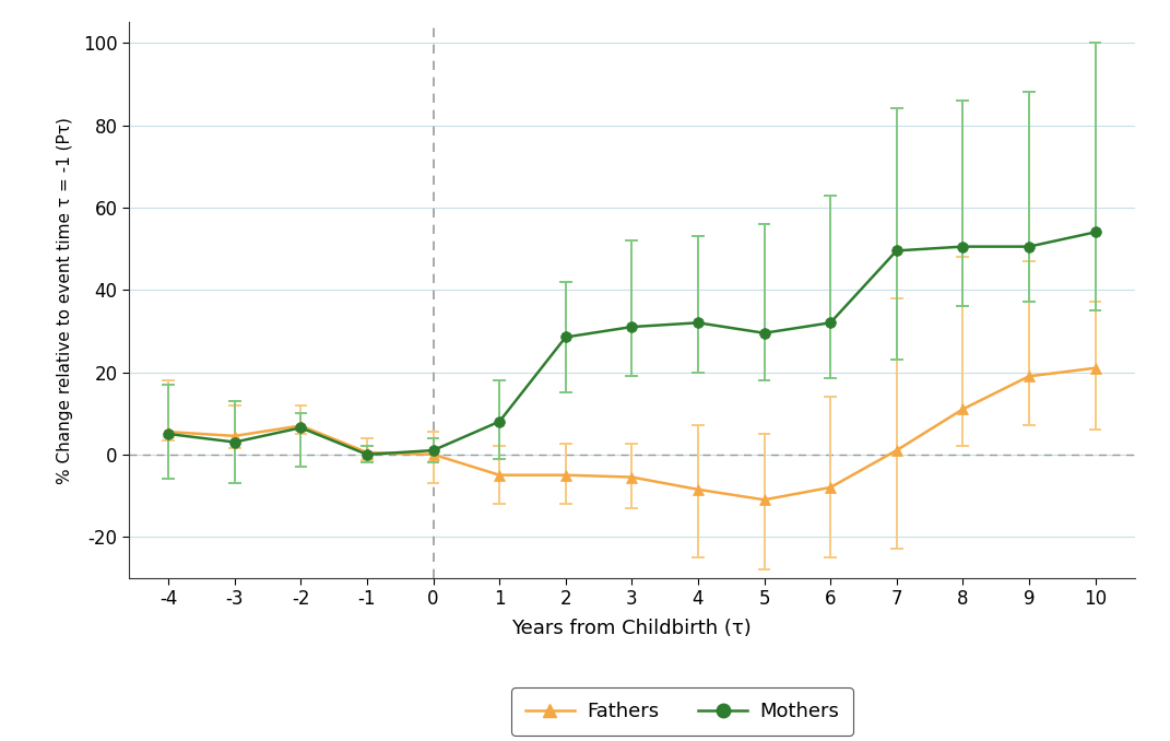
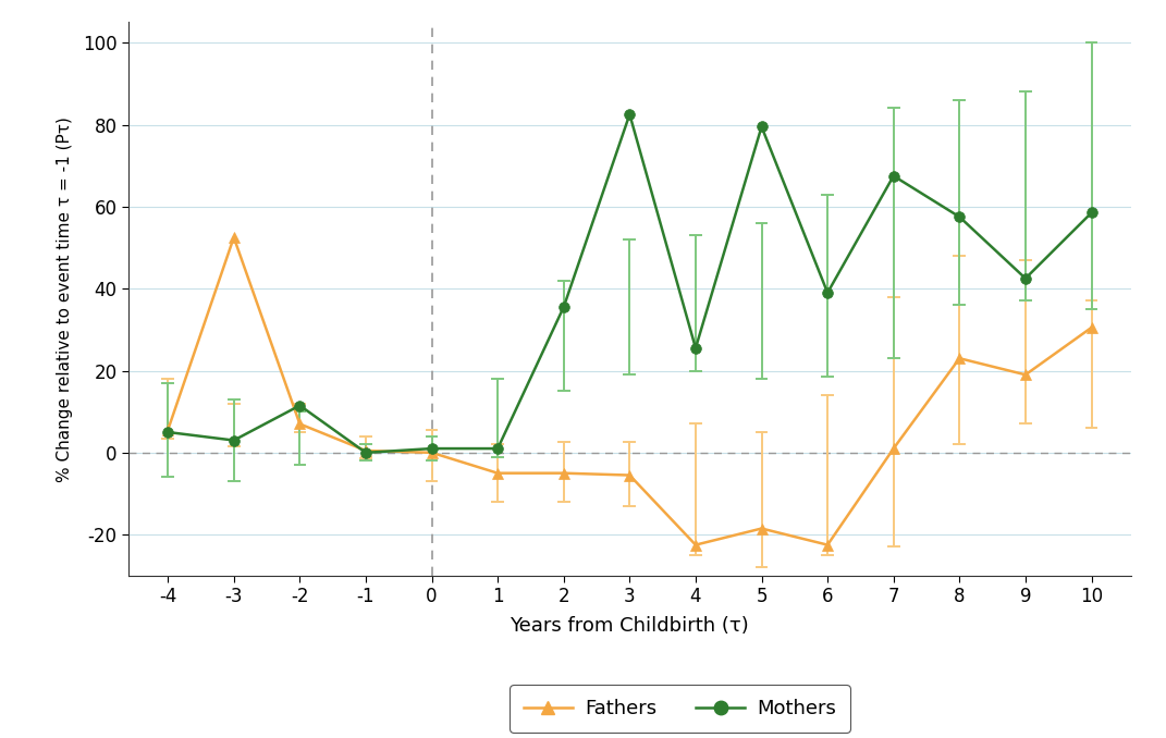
Fathers/-3: 4.5 -> 52.5
Mothers/-2: 6.5 -> 11.5
Mothers/1: 8.0 -> 1.0
Mothers/2: 28.5 -> 35.5
Mothers/3: 31.0 -> 82.5
Fathers/4: -8.5 -> -22.5
Mothers/4: 32.0 -> 25.5
Fathers/5: -11.0 -> -18.5
Mothers/5: 29.5 -> 79.5
Fathers/6: -8.0 -> -22.5
Mothers/6: 32.0 -> 39.0
Mothers/7: 49.5 -> 67.5
Fathers/8: 11.0 -> 23.0
Mothers/8: 50.5 -> 57.5
Mothers/9: 50.5 -> 42.5
Fathers/10: 21.0 -> 30.5
Mothers/10: 54.0 -> 58.5
